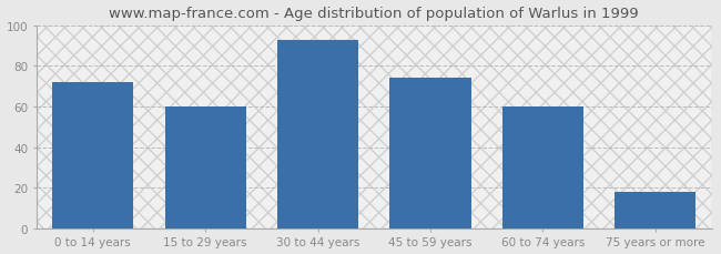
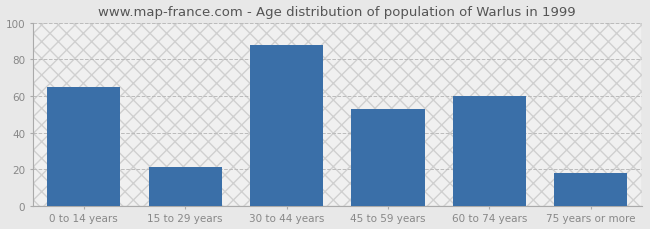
0 to 14 years: 72 -> 65
15 to 29 years: 60 -> 21
30 to 44 years: 93 -> 88
45 to 59 years: 74 -> 53
